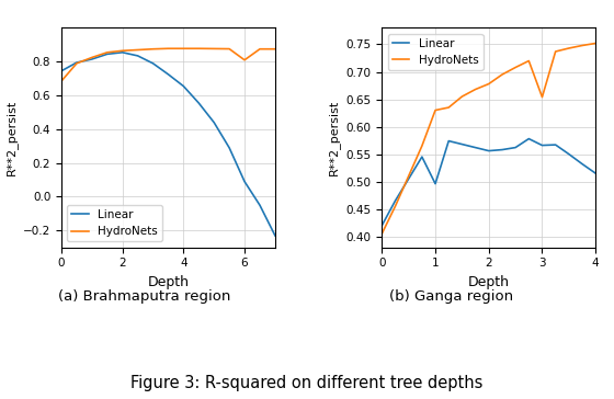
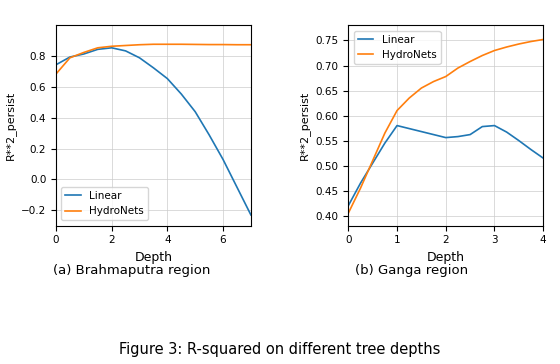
Linear/6: 0.09 -> 0.13
HydroNets/6: 0.81 -> 0.88
Linear/1: 0.496 -> 0.580
HydroNets/1: 0.630 -> 0.610
Linear/3: 0.566 -> 0.580
HydroNets/3: 0.654 -> 0.730
